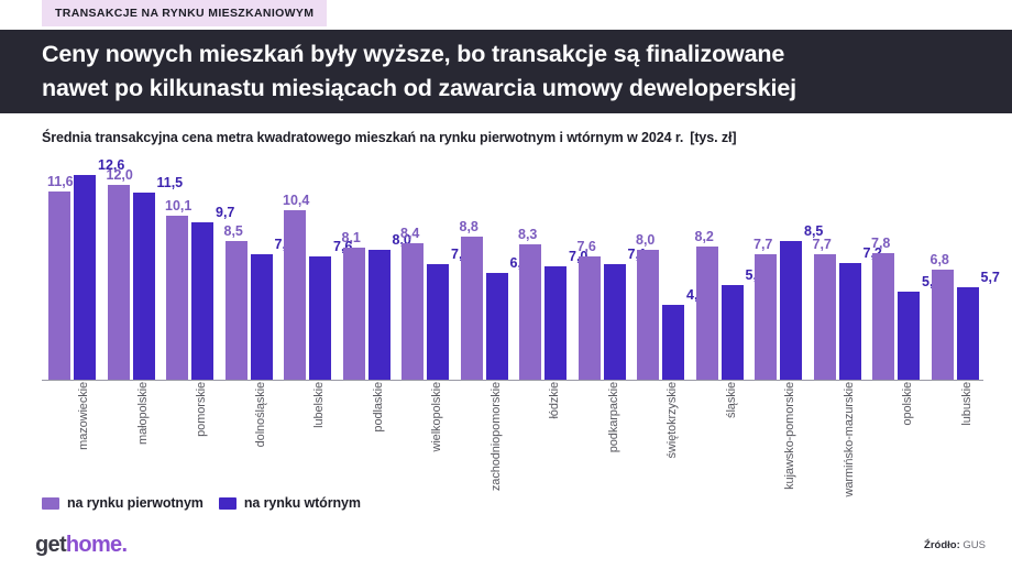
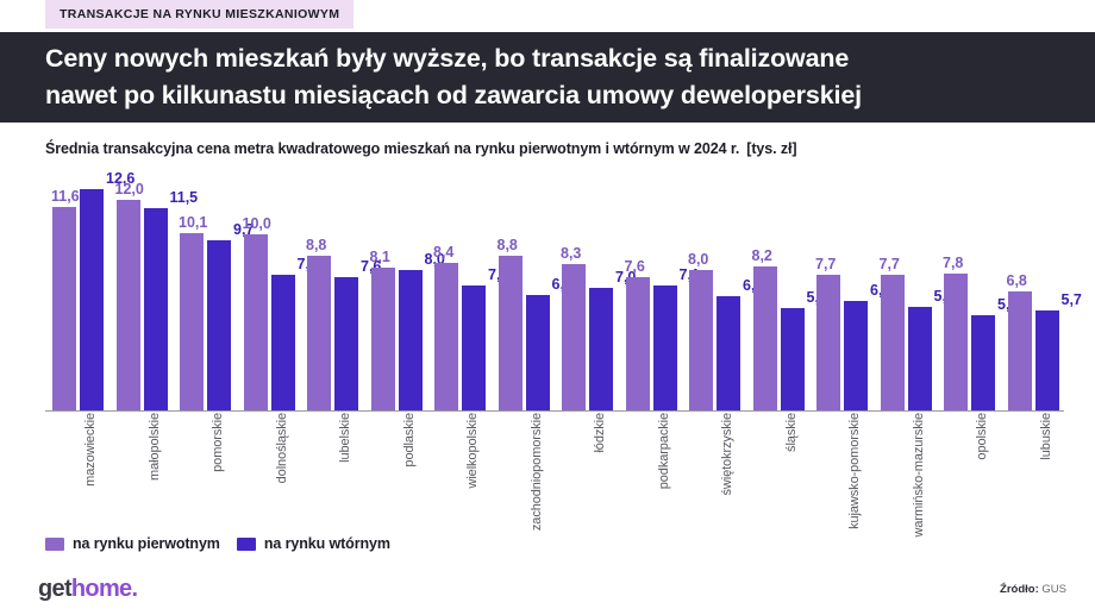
na rynku pierwotnym/dolnośląskie: 8,5 -> 10,0
na rynku pierwotnym/lubelskie: 10,4 -> 8,8
na rynku wtórnym/świętokrzyskie: 4,6 -> 6,5
na rynku wtórnym/kujawsko-pomorskie: 8,5 -> 6,2
na rynku wtórnym/warmińsko-mazurskie: 7,2 -> 5,9
